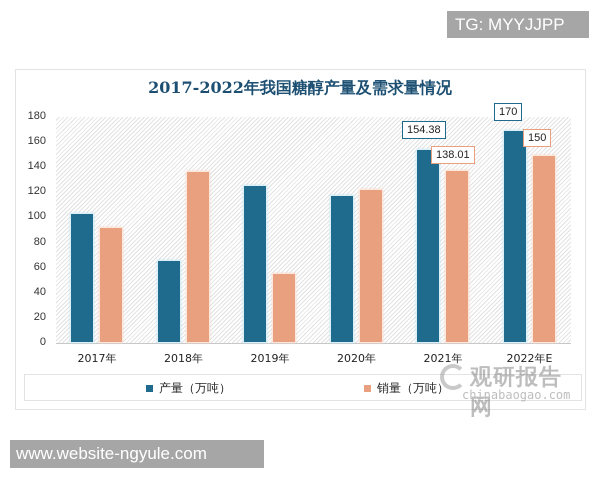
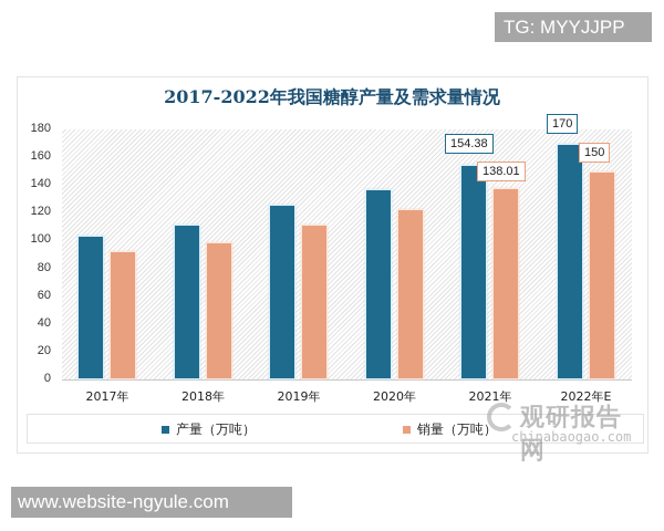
产量（万吨）/2018年: 66 -> 112
销量（万吨）/2018年: 137 -> 99
销量（万吨）/2019年: 56 -> 112
产量（万吨）/2020年: 118 -> 137
